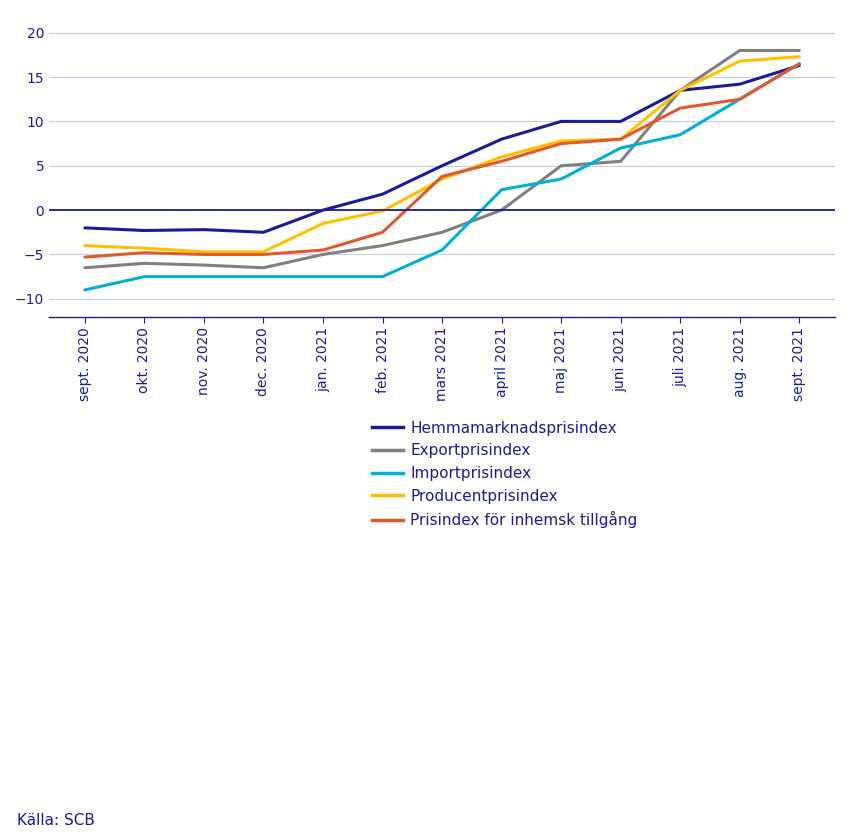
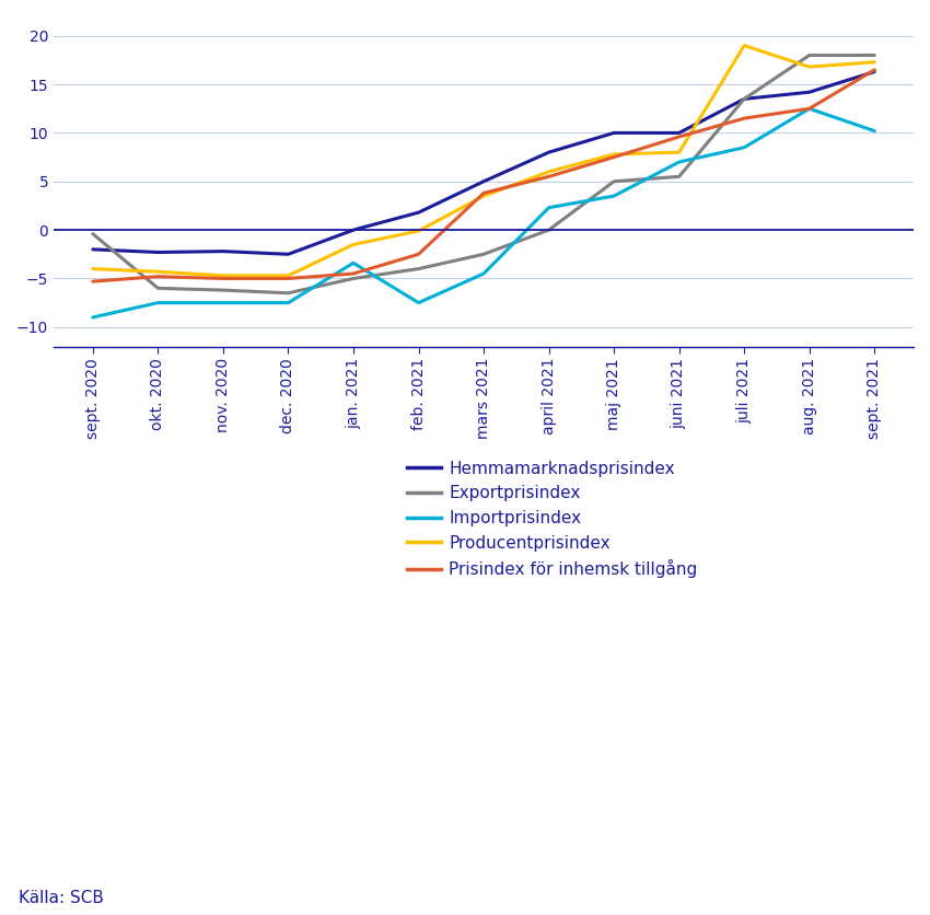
Exportprisindex/sept. 2020: -6.5 -> -0.4
Importprisindex/jan. 2021: -7.5 -> -3.4
Prisindex för inhemsk tillgång/juni 2021: 8.0 -> 9.6
Producentprisindex/juli 2021: 13.5 -> 19.0
Importprisindex/sept. 2021: 16.5 -> 10.2
